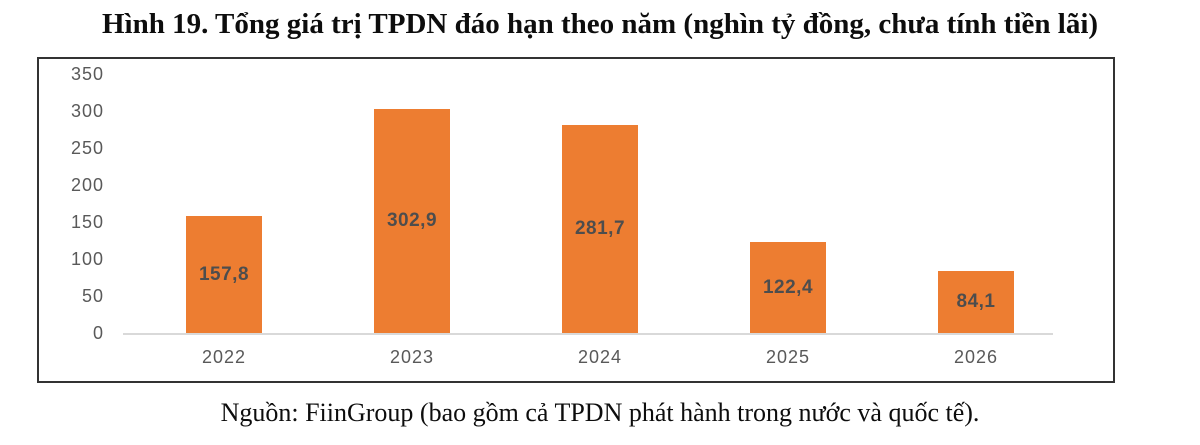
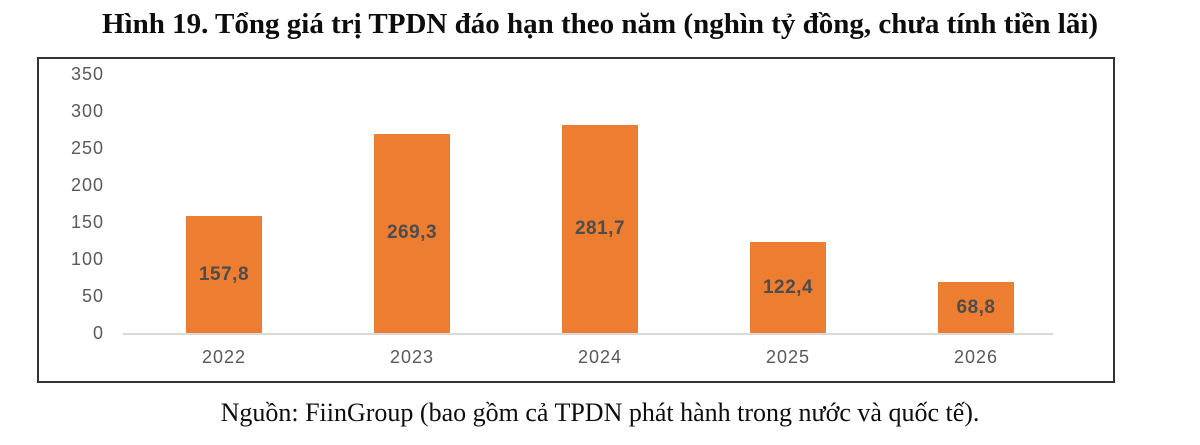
2023: 302,9 -> 269,3
2026: 84,1 -> 68,8
